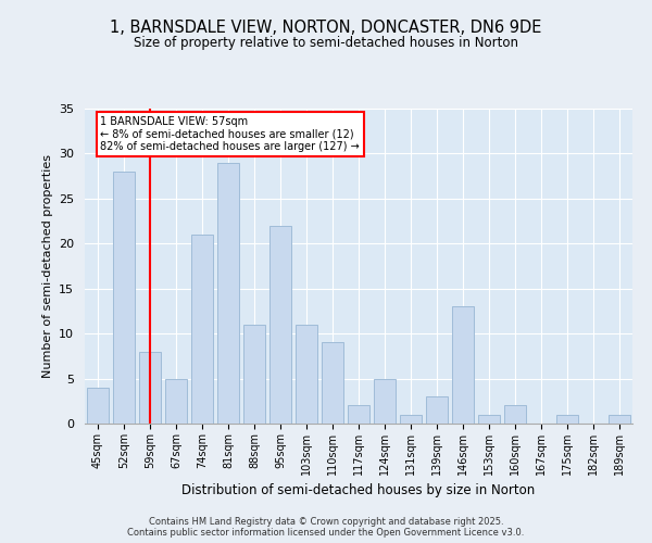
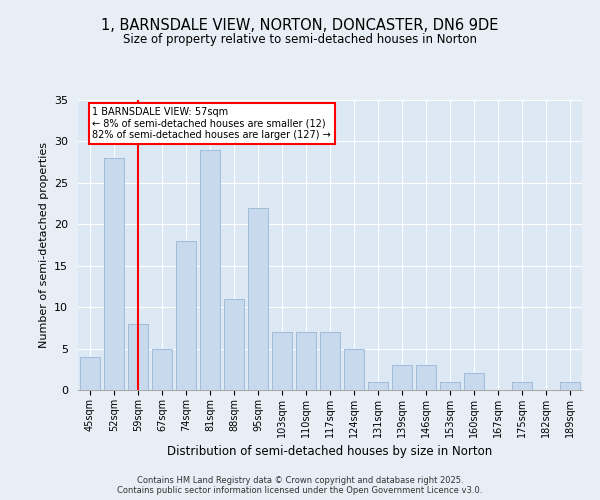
74sqm: 21 -> 18
103sqm: 11 -> 7
110sqm: 9 -> 7
117sqm: 2 -> 7
146sqm: 13 -> 3
